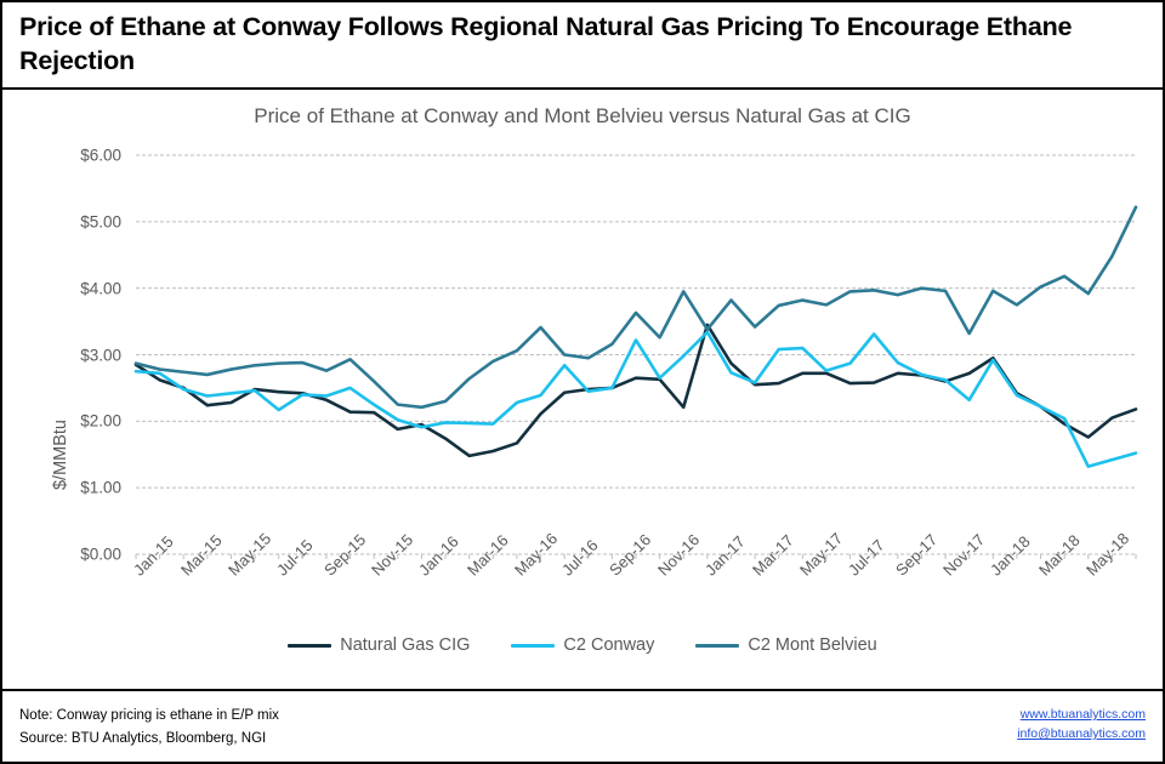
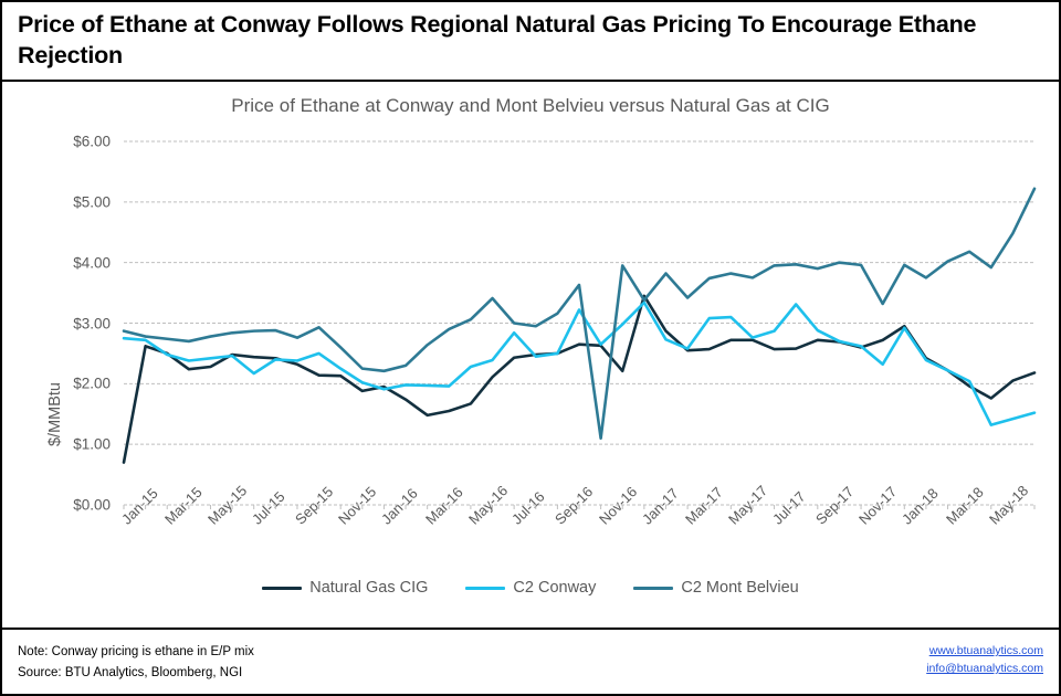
Natural Gas CIG/Jan-15: $2.9 -> $0.7
C2 Mont Belvieu/Nov-16: $3.3 -> $1.1
